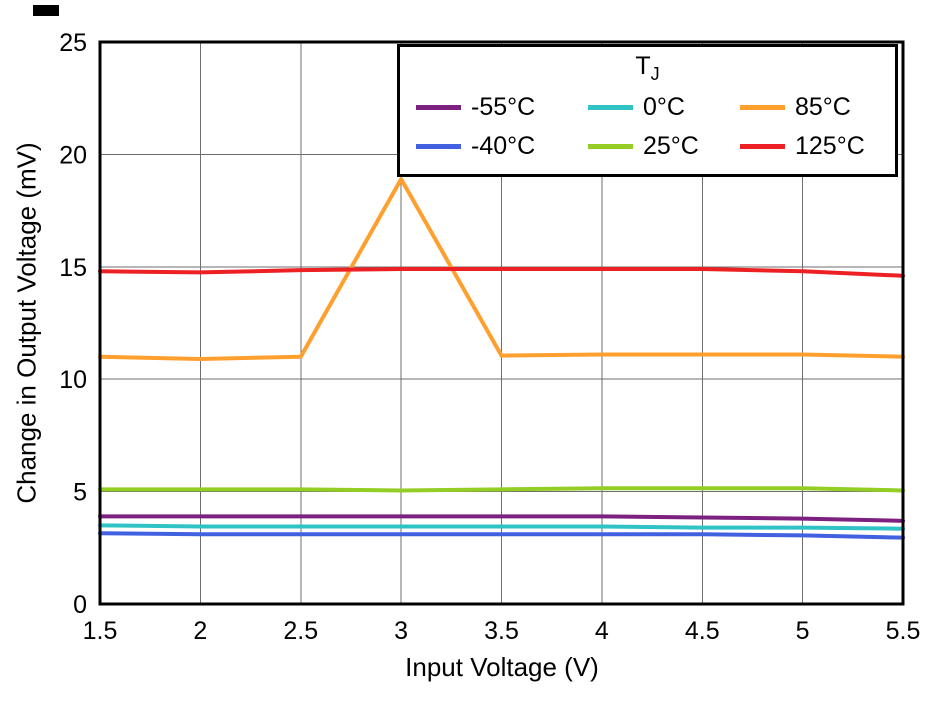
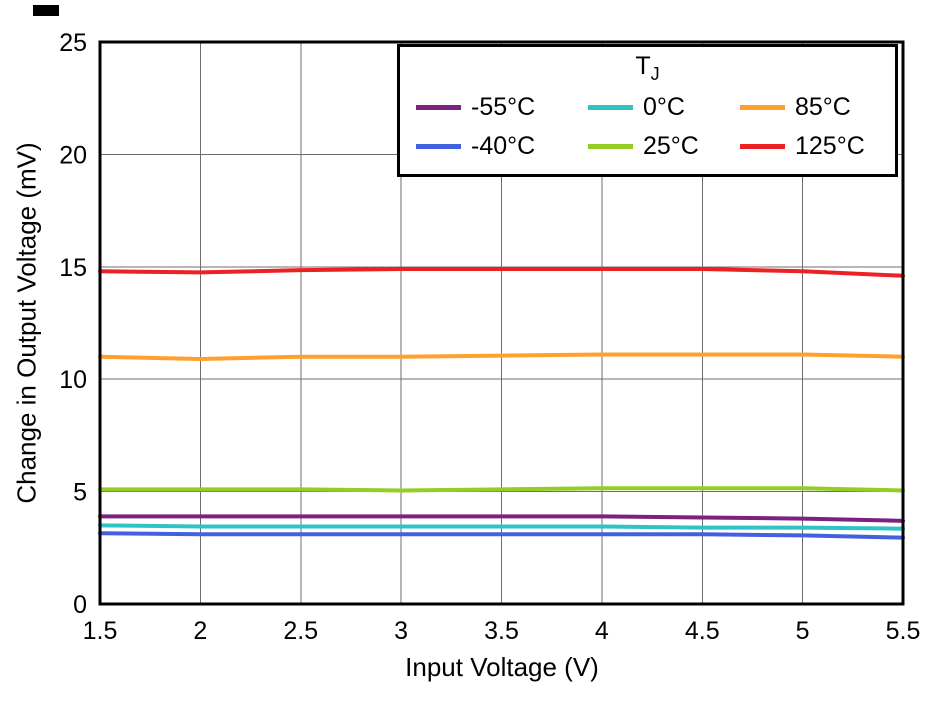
85°C/3: 18.9 -> 11.0
